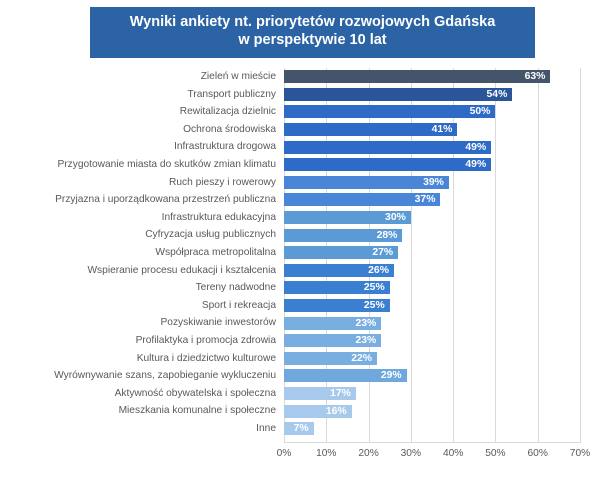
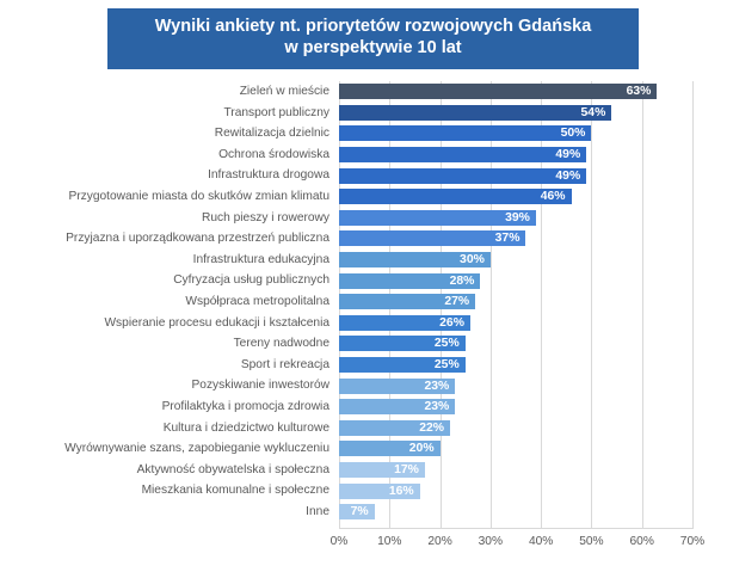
Ochrona środowiska: 41% -> 49%
Przygotowanie miasta do skutków zmian klimatu: 49% -> 46%
Wyrównywanie szans, zapobieganie wykluczeniu: 29% -> 20%
